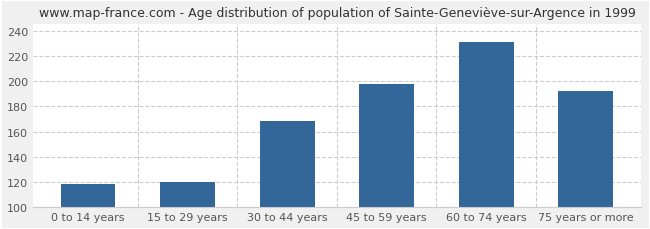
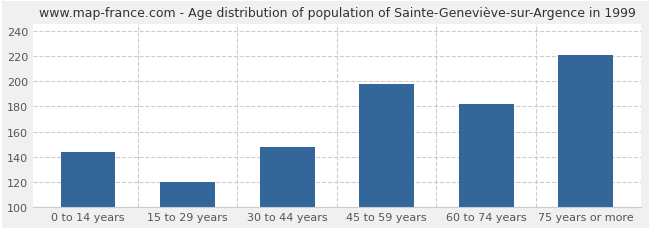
0 to 14 years: 118 -> 144
30 to 44 years: 168 -> 148
60 to 74 years: 231 -> 182
75 years or more: 192 -> 221
